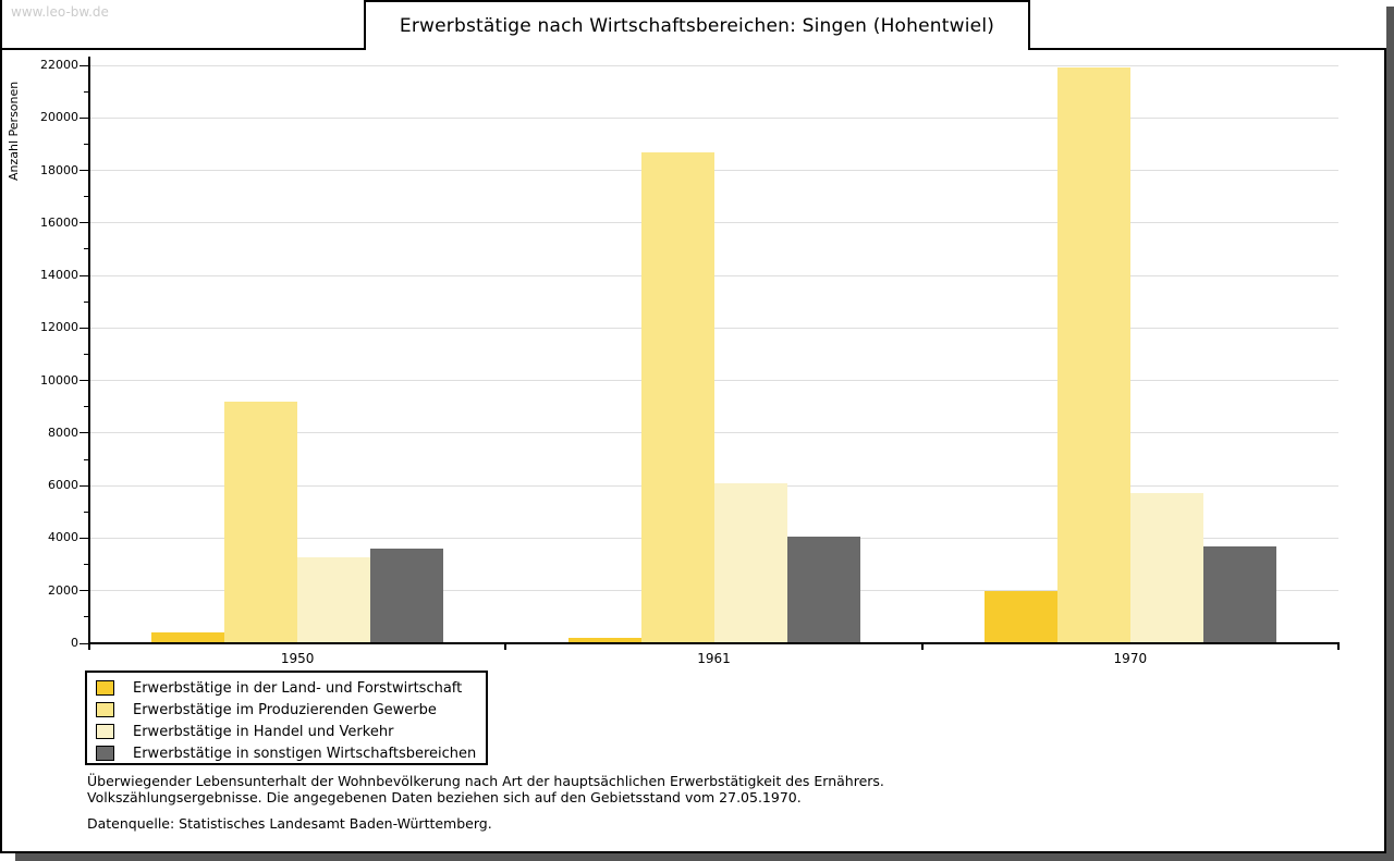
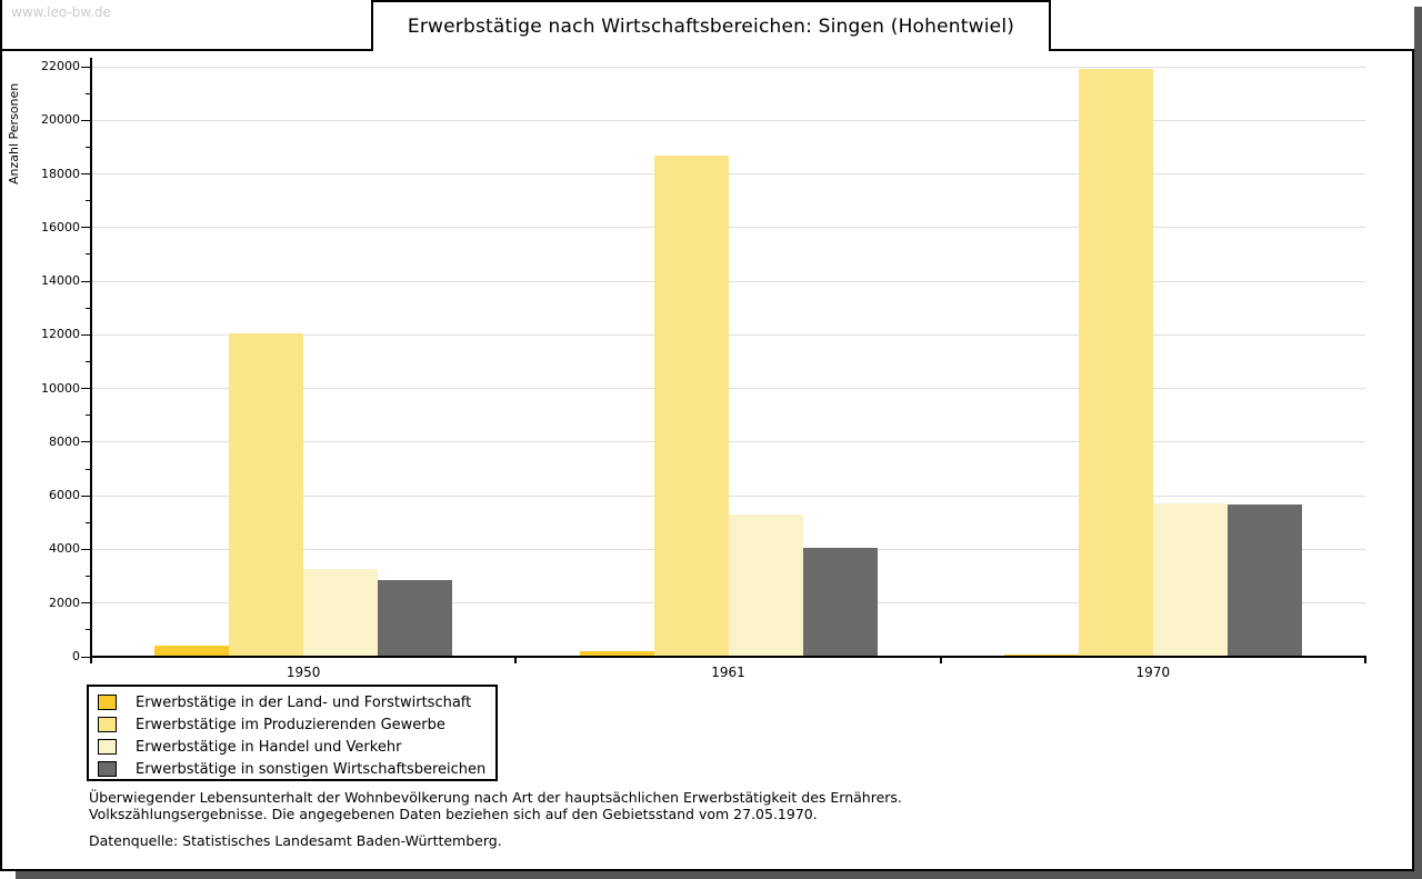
Erwerbstätige im Produzierenden Gewerbe/1950: 9200 -> 12000
Erwerbstätige in sonstigen Wirtschaftsbereichen/1950: 3600 -> 2800
Erwerbstätige in Handel und Verkehr/1961: 6100 -> 5300
Erwerbstätige in der Land- und Forstwirtschaft/1970: 2000 -> 100
Erwerbstätige in sonstigen Wirtschaftsbereichen/1970: 3700 -> 5700
